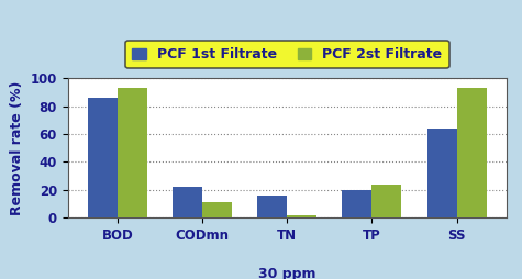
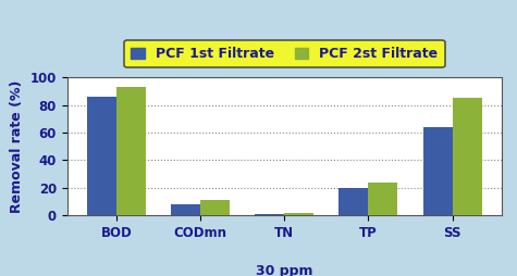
PCF 1st Filtrate/CODmn: 22 -> 8
PCF 1st Filtrate/TN: 16 -> 1
PCF 2st Filtrate/SS: 93 -> 85
